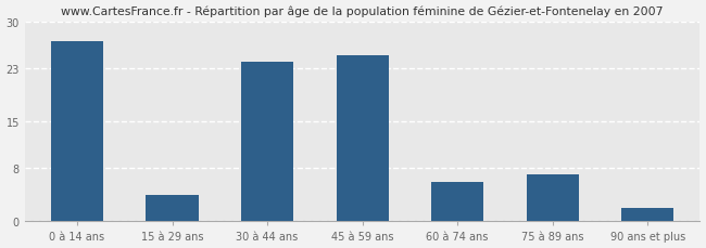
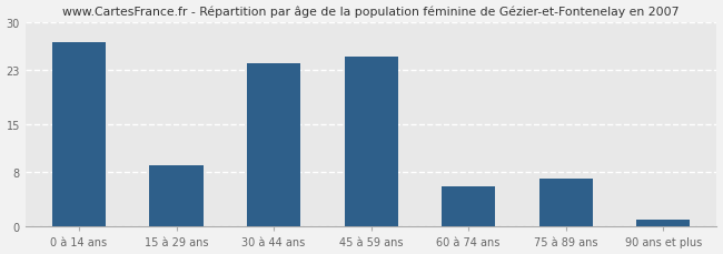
15 à 29 ans: 4 -> 9
90 ans et plus: 2 -> 1
